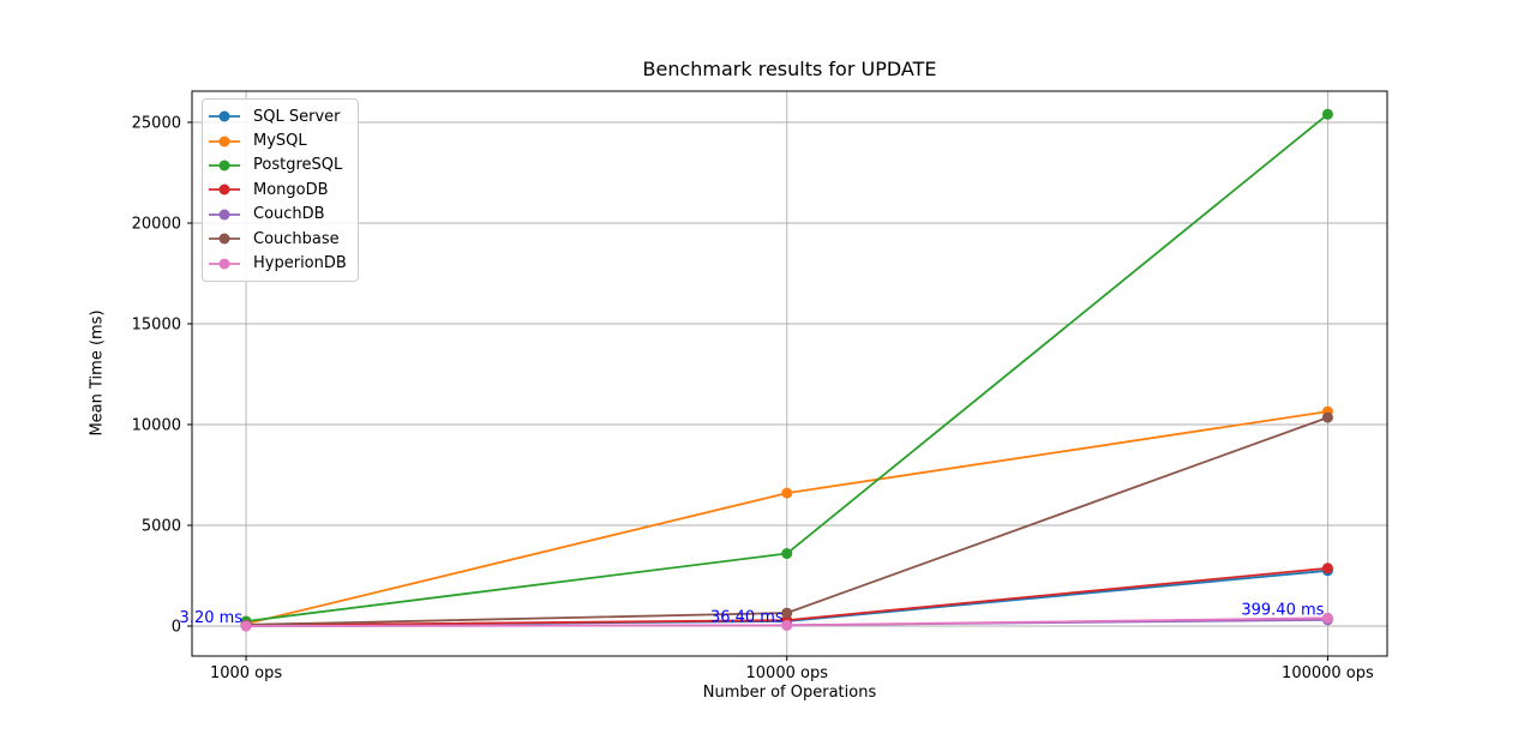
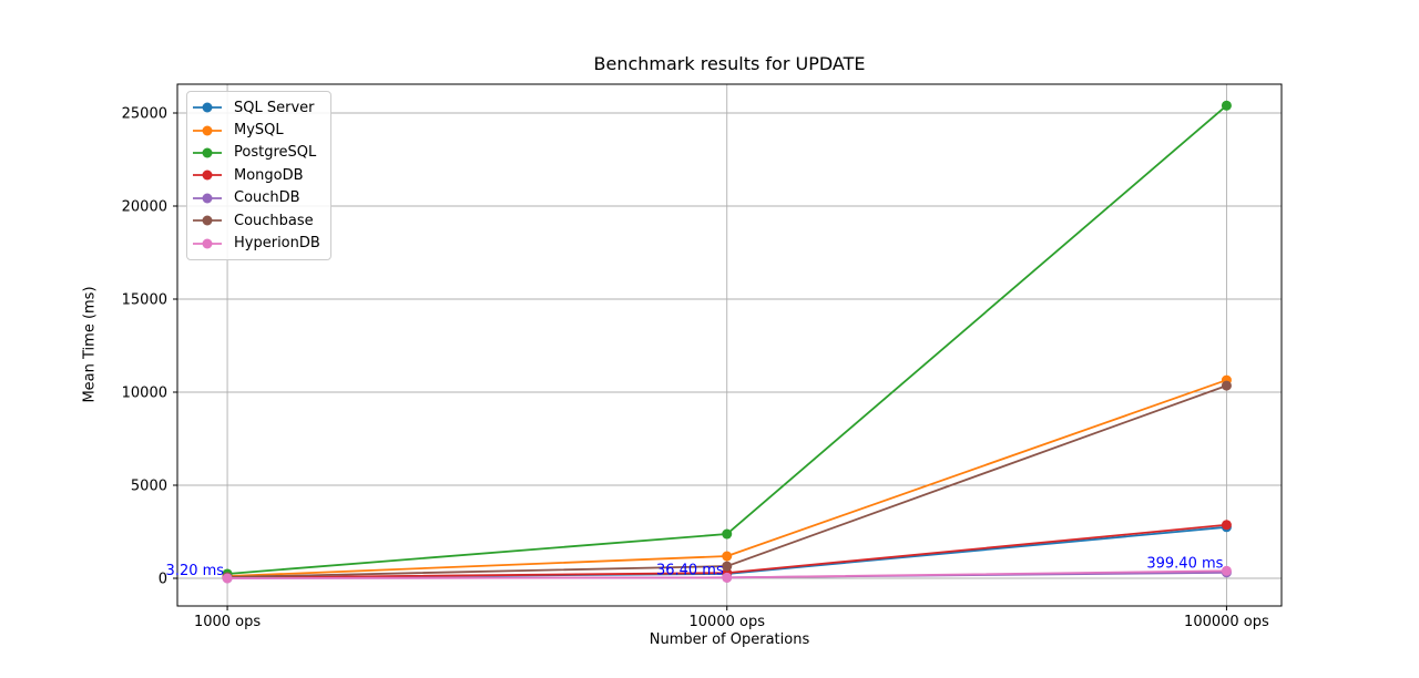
MySQL/10000 ops: 6600 -> 1200
PostgreSQL/10000 ops: 3600 -> 2400
